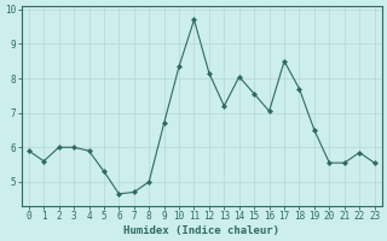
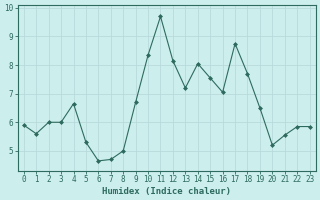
4: 5.90 -> 6.65
17: 8.50 -> 8.75
20: 5.55 -> 5.20
23: 5.55 -> 5.85
